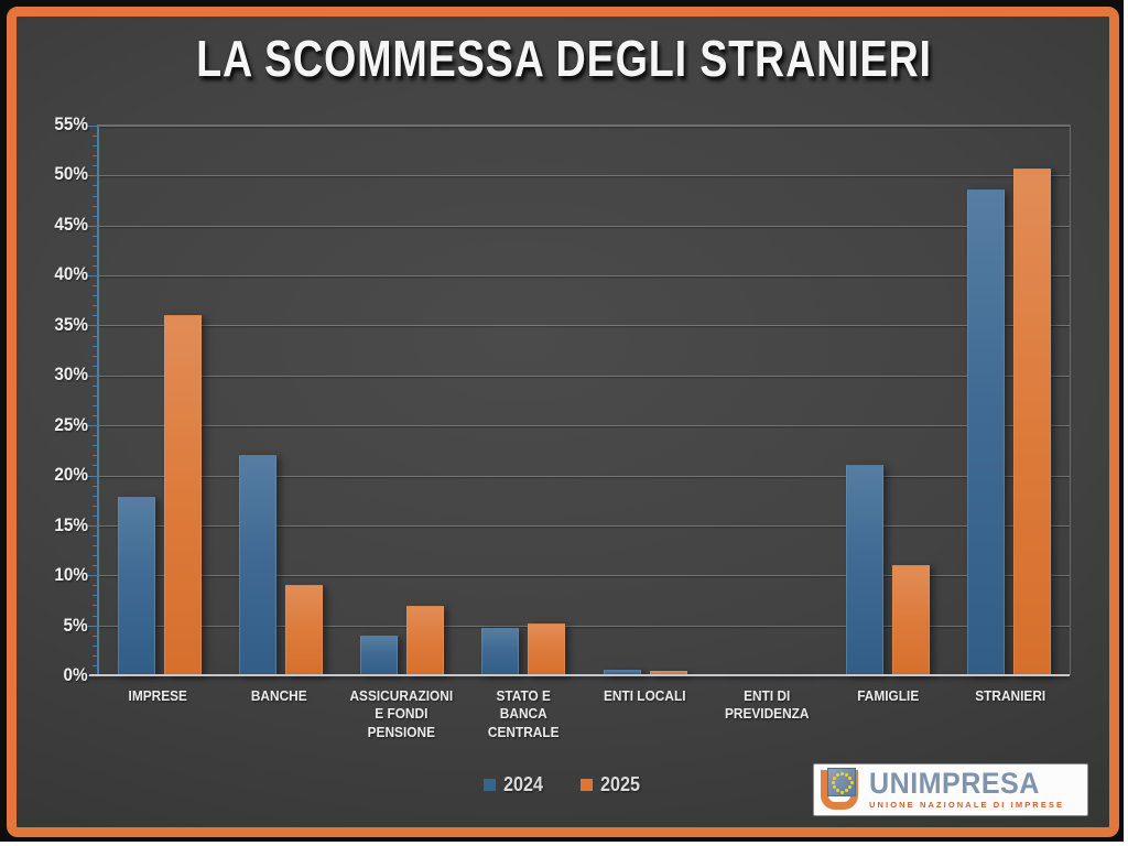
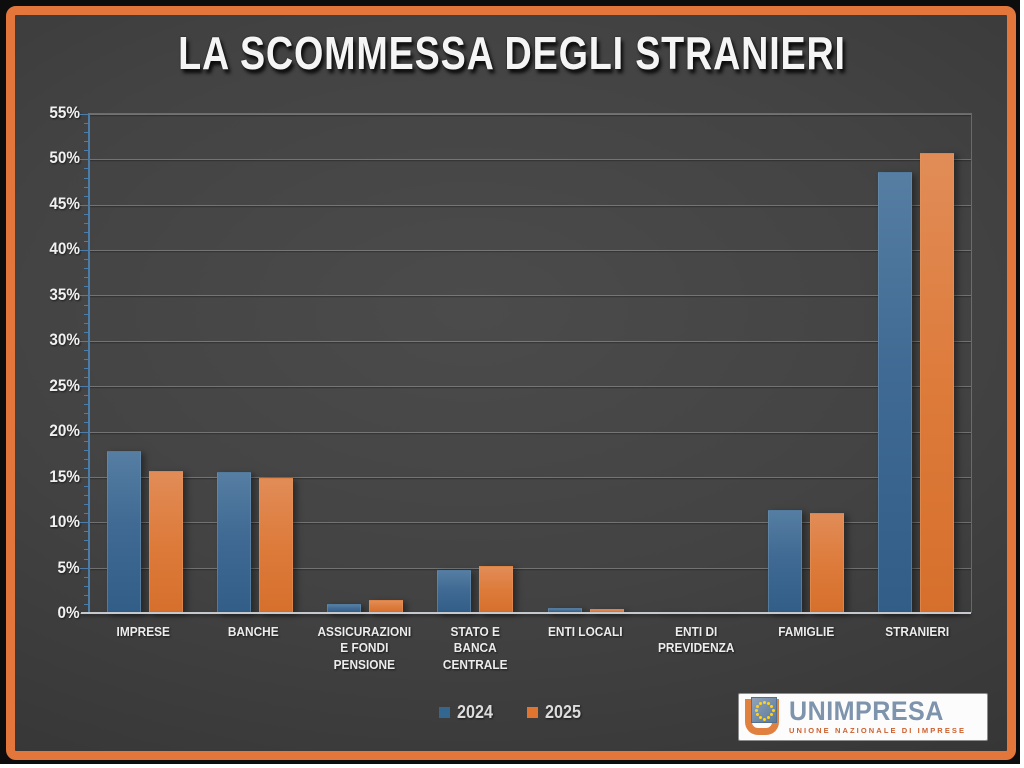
2025/IMPRESE: 36% -> 16%
2024/BANCHE: 22% -> 16%
2025/BANCHE: 9% -> 15%
2024/ASSICURAZIONI E FONDI PENSIONE: 4% -> 1%
2025/ASSICURAZIONI E FONDI PENSIONE: 7% -> 1%
2024/FAMIGLIE: 21% -> 11%
